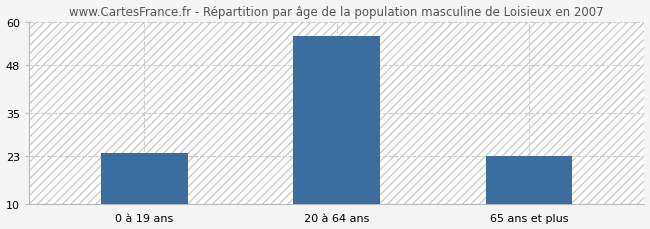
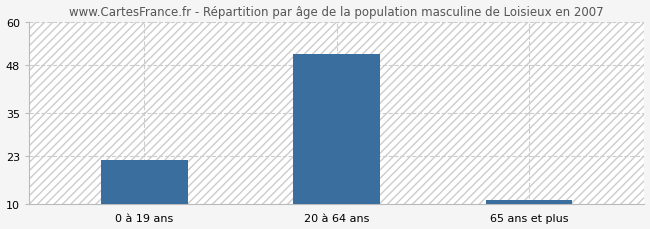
0 à 19 ans: 24 -> 22
20 à 64 ans: 56 -> 51
65 ans et plus: 23 -> 11
